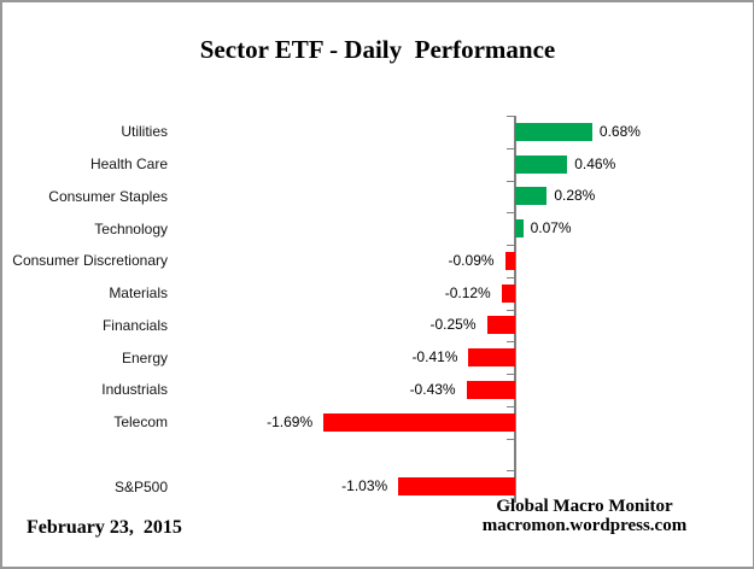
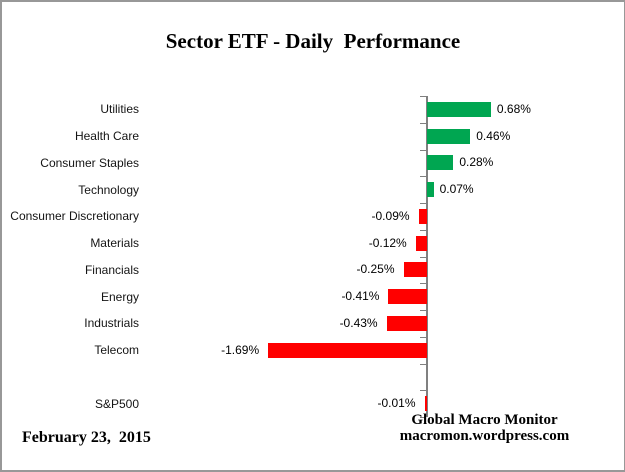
S&P500: -1.03% -> -0.01%
